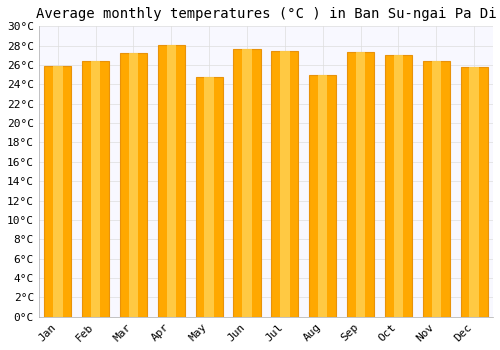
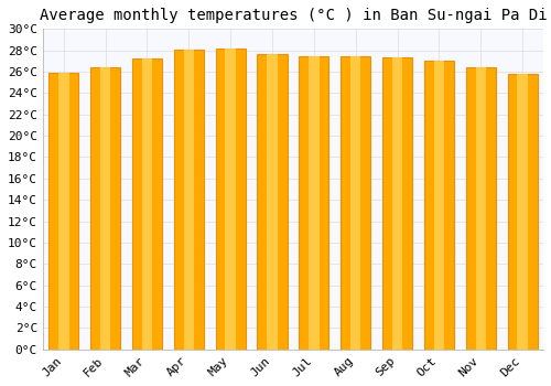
May: 24.8°C -> 28.2°C
Aug: 25.0°C -> 27.4°C
